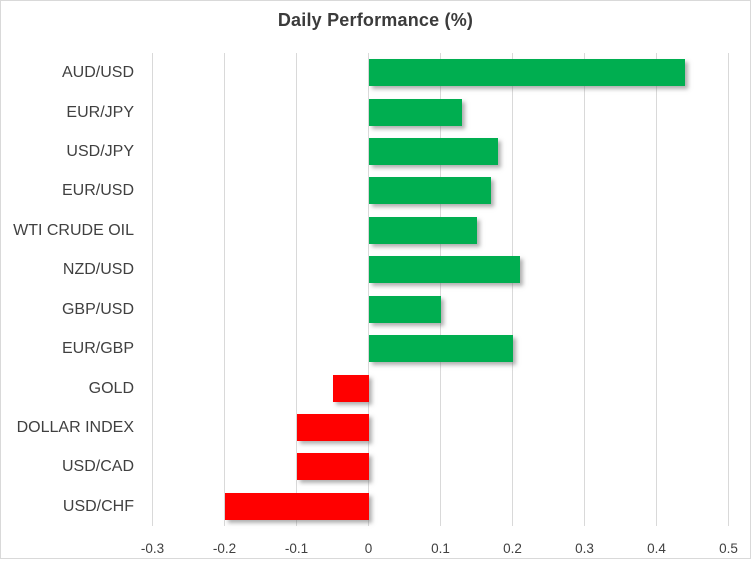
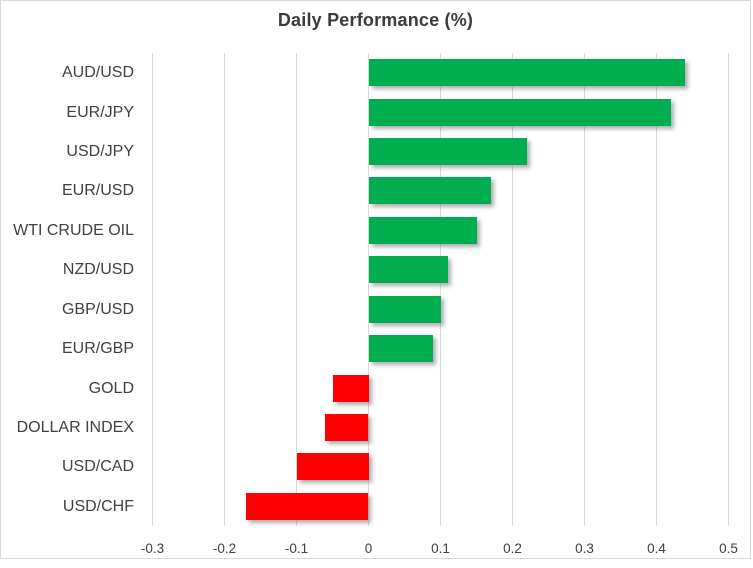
EUR/JPY: 0.13 -> 0.42
USD/JPY: 0.18 -> 0.22
NZD/USD: 0.21 -> 0.11
EUR/GBP: 0.20 -> 0.09
DOLLAR INDEX: -0.10 -> -0.06
USD/CHF: -0.20 -> -0.17
